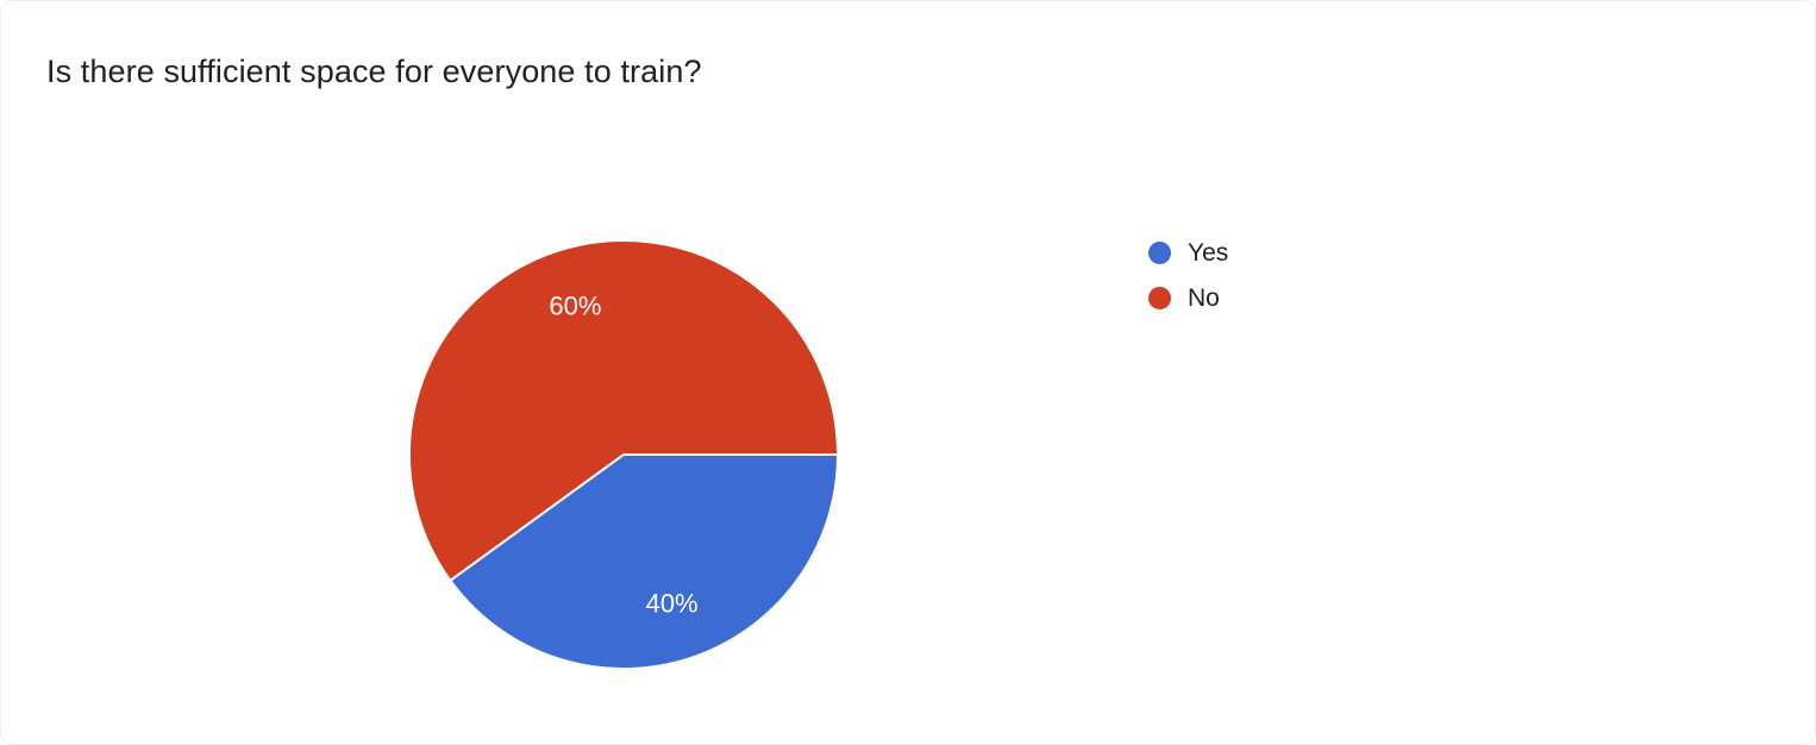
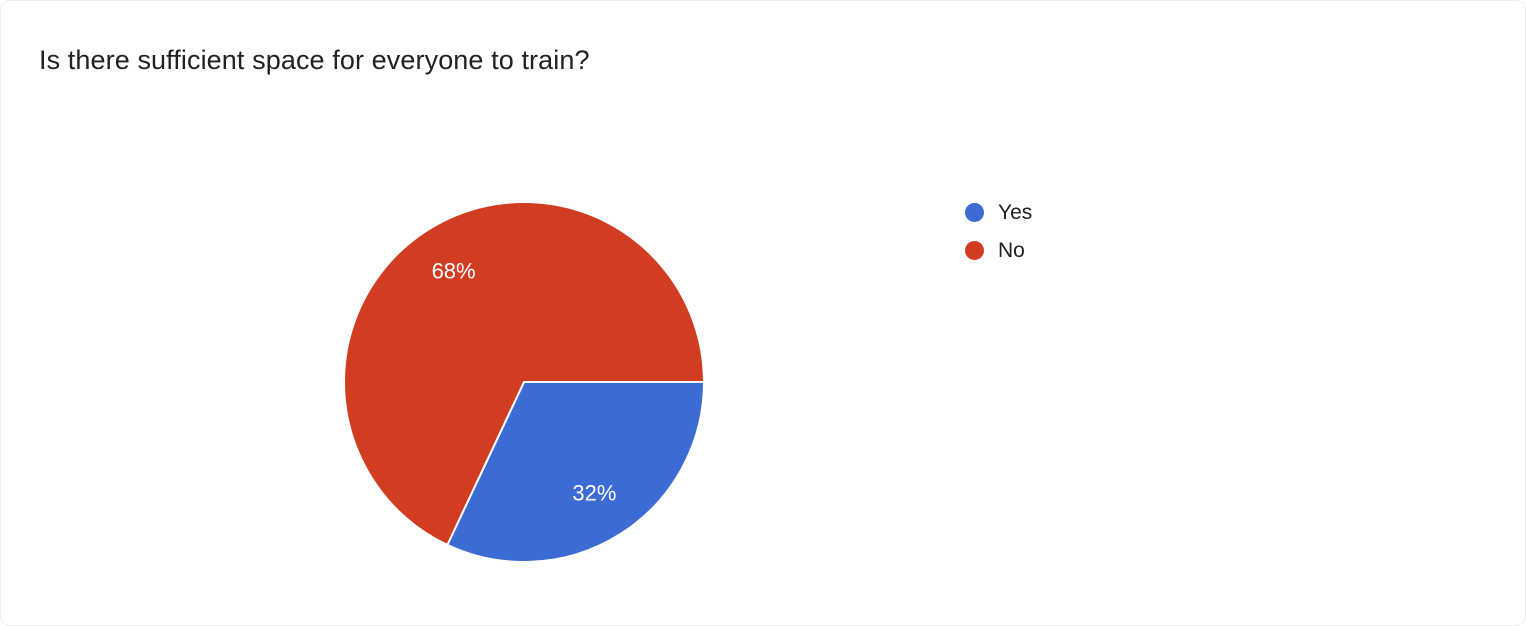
Yes: 40% -> 32%
No: 60% -> 68%
